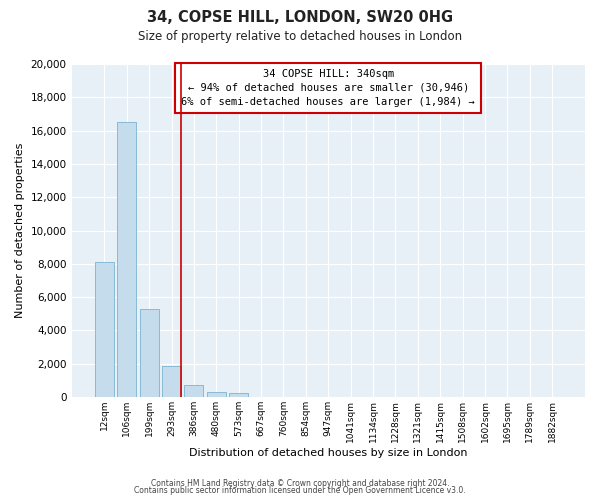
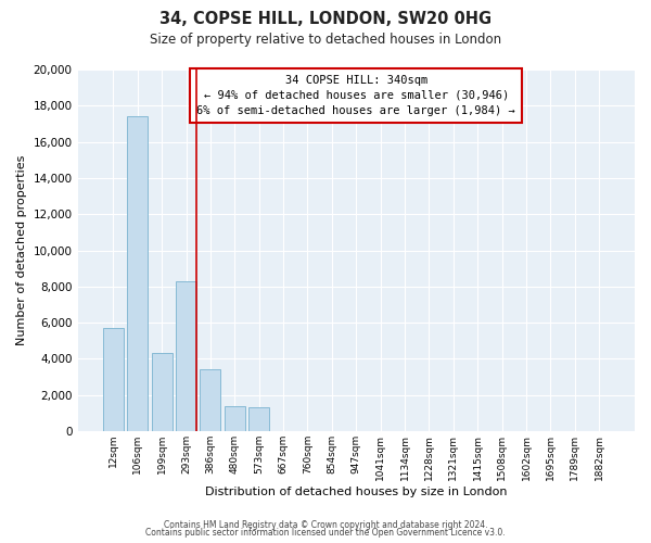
12sqm: 8,100 -> 5,700
106sqm: 16,500 -> 17,400
199sqm: 5,300 -> 4,300
293sqm: 1,800 -> 8,300
386sqm: 800 -> 3,400
480sqm: 300 -> 1,400
573sqm: 200 -> 1,300
